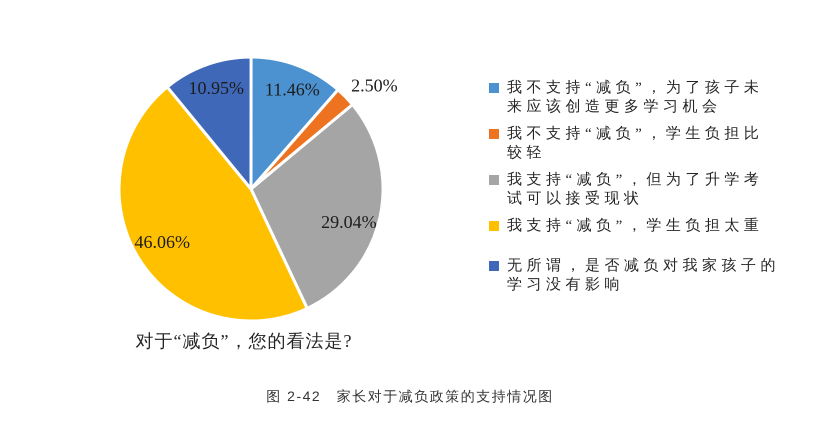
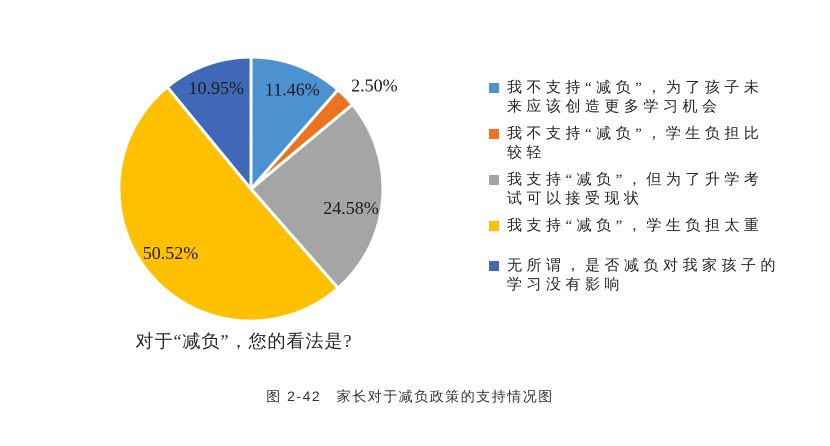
我支持“减负”，但为了升学考试可以接受现状: 29.04% -> 24.58%
我支持“减负”，学生负担太重: 46.06% -> 50.52%
